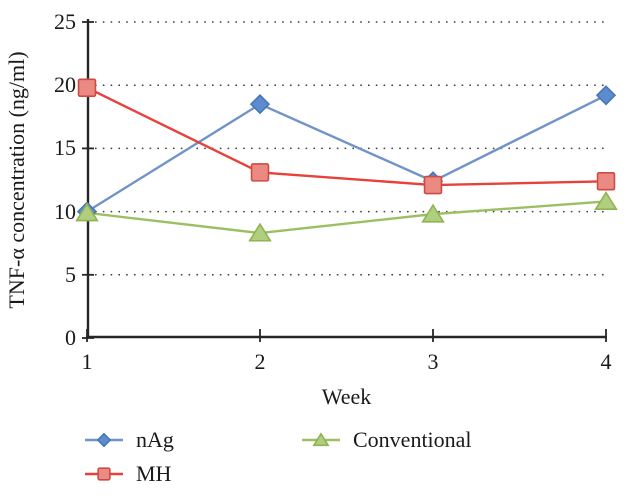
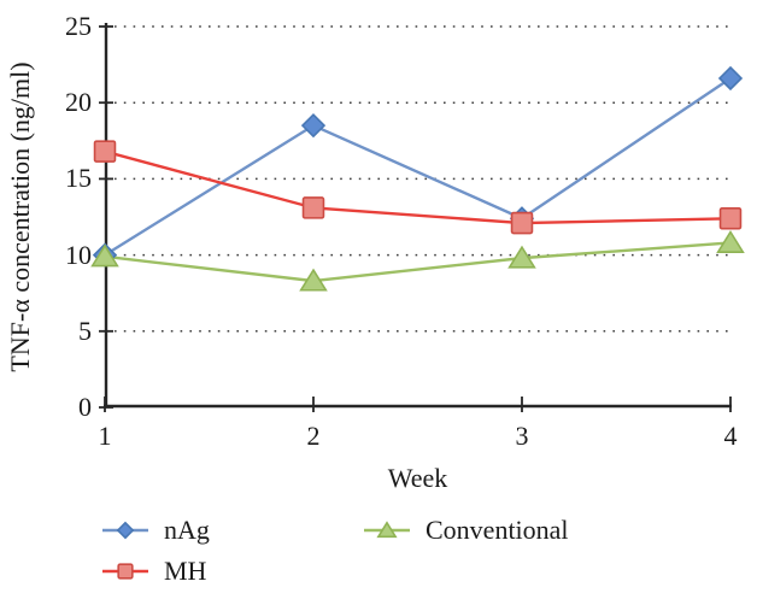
MH/1: 19.8 -> 16.8
nAg/4: 19.2 -> 21.6
